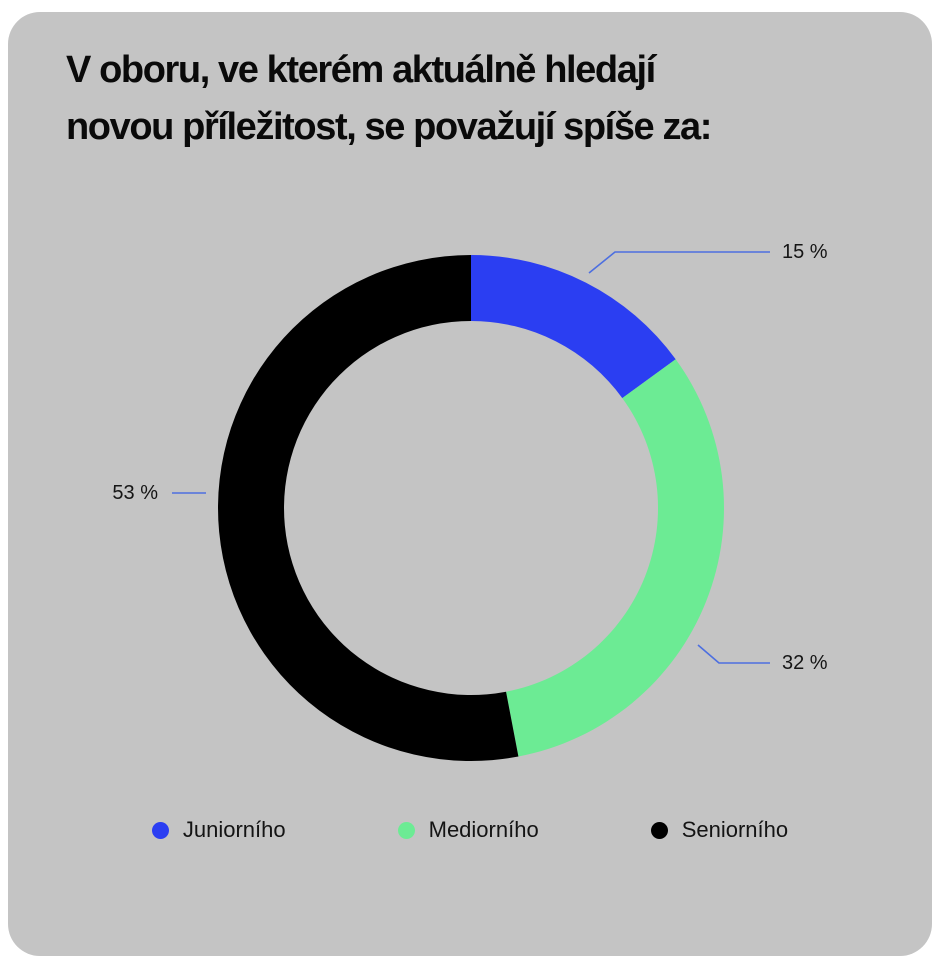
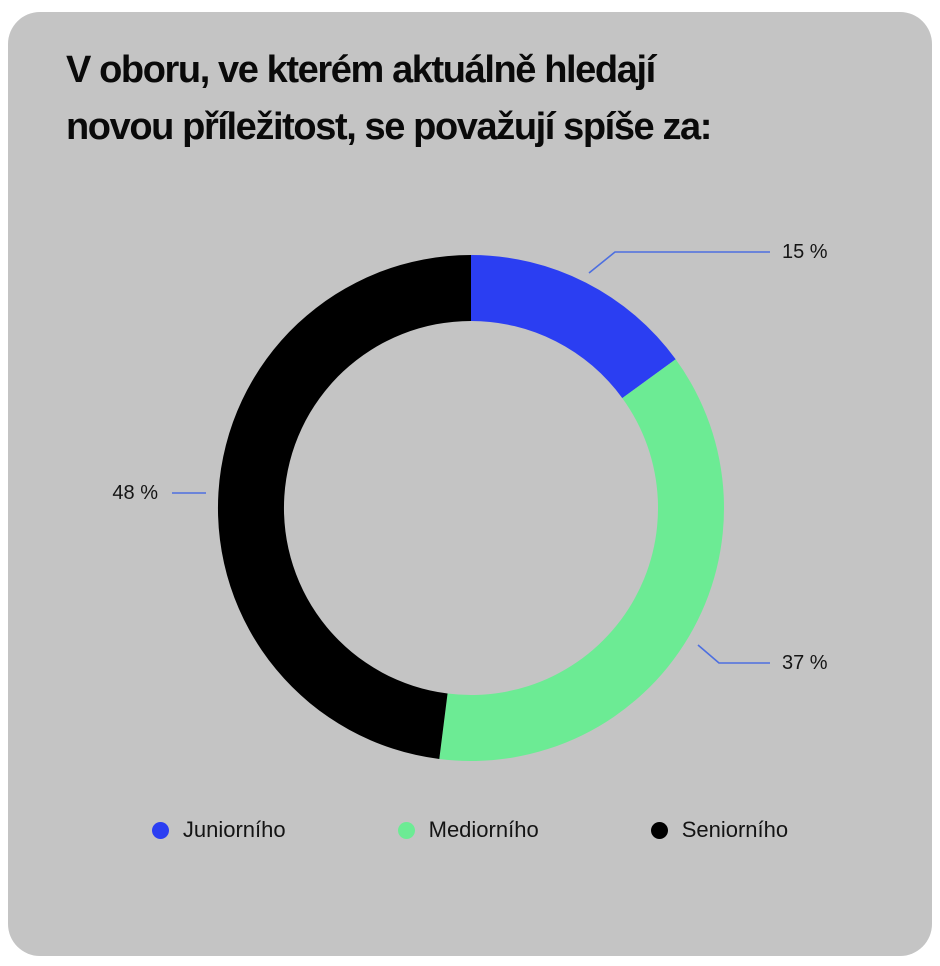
Mediorního: 32 -> 37
Seniorního: 53 -> 48
